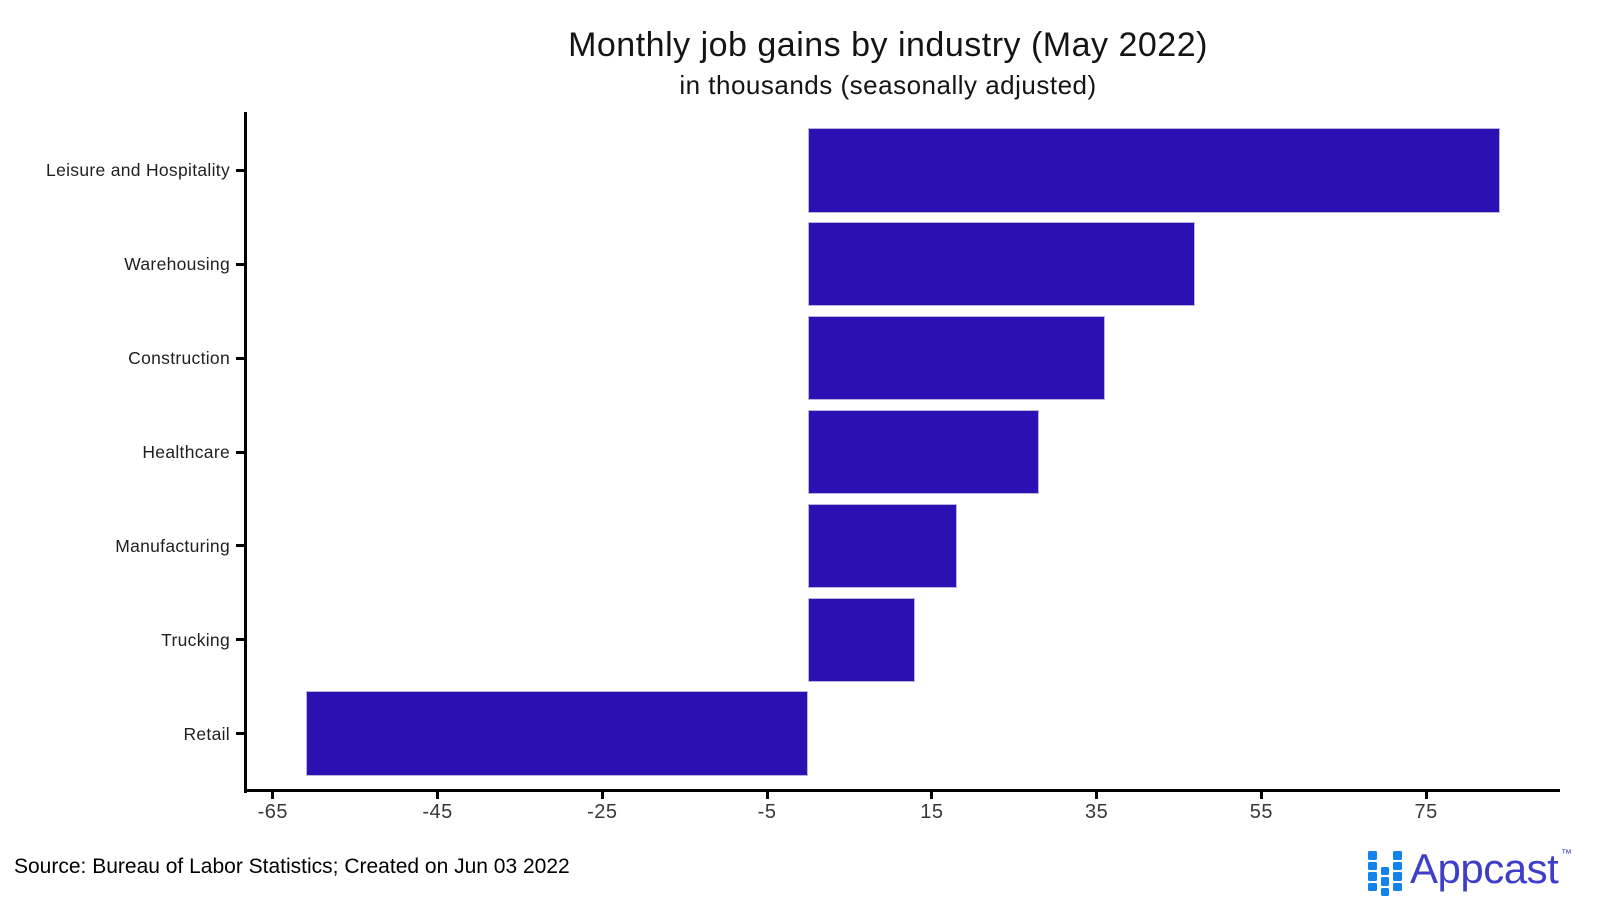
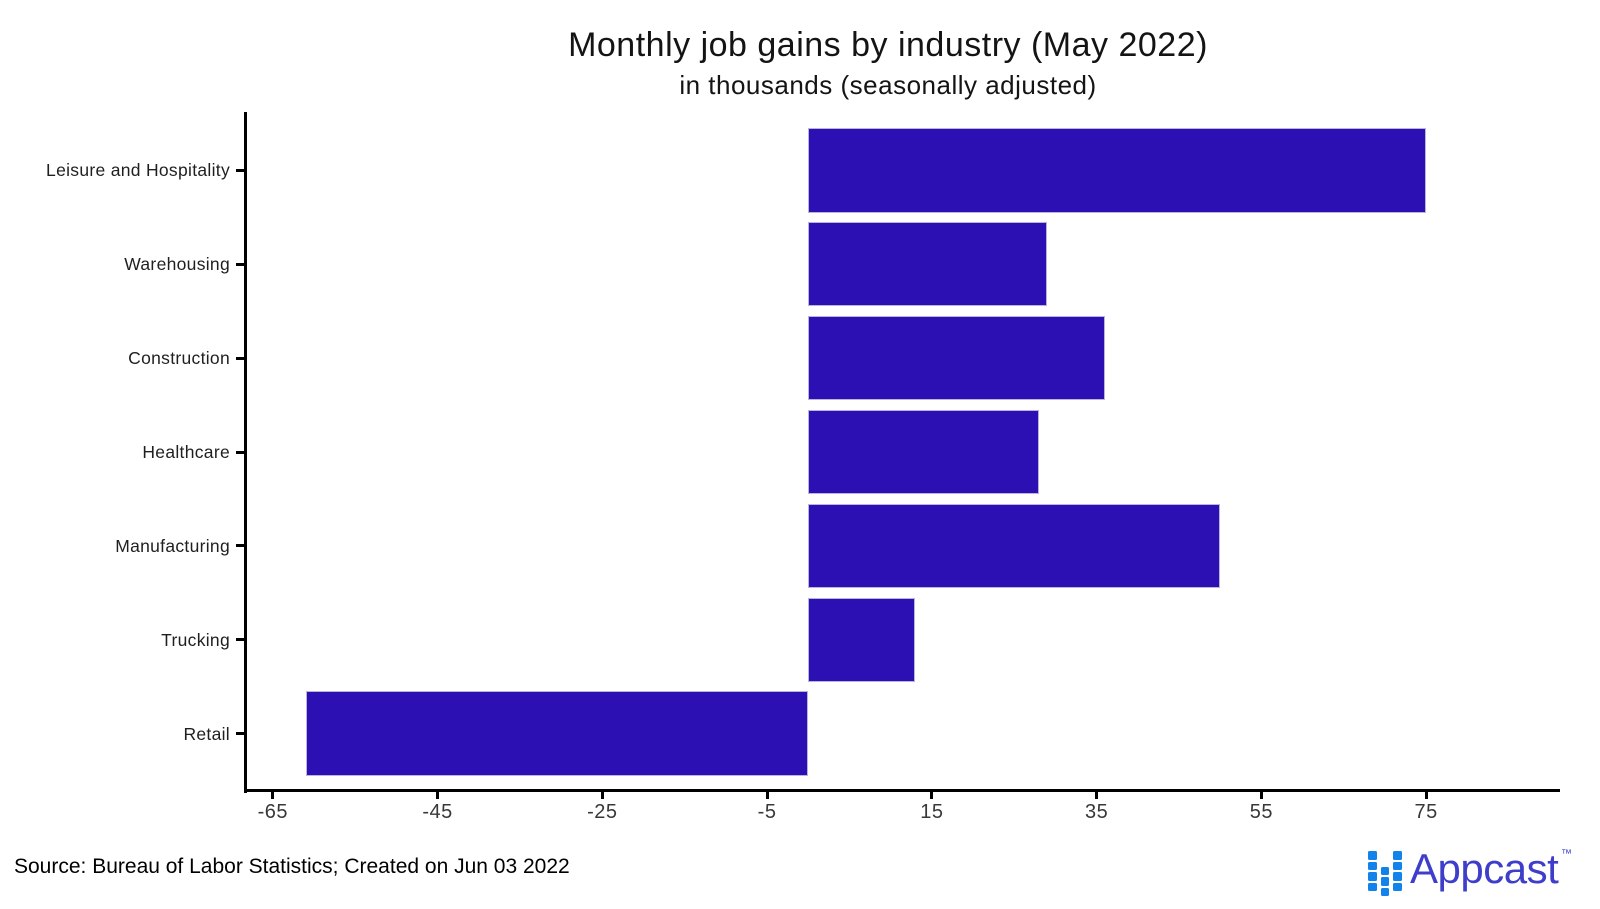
Leisure and Hospitality: 84 -> 75
Warehousing: 47 -> 29
Manufacturing: 18 -> 50
